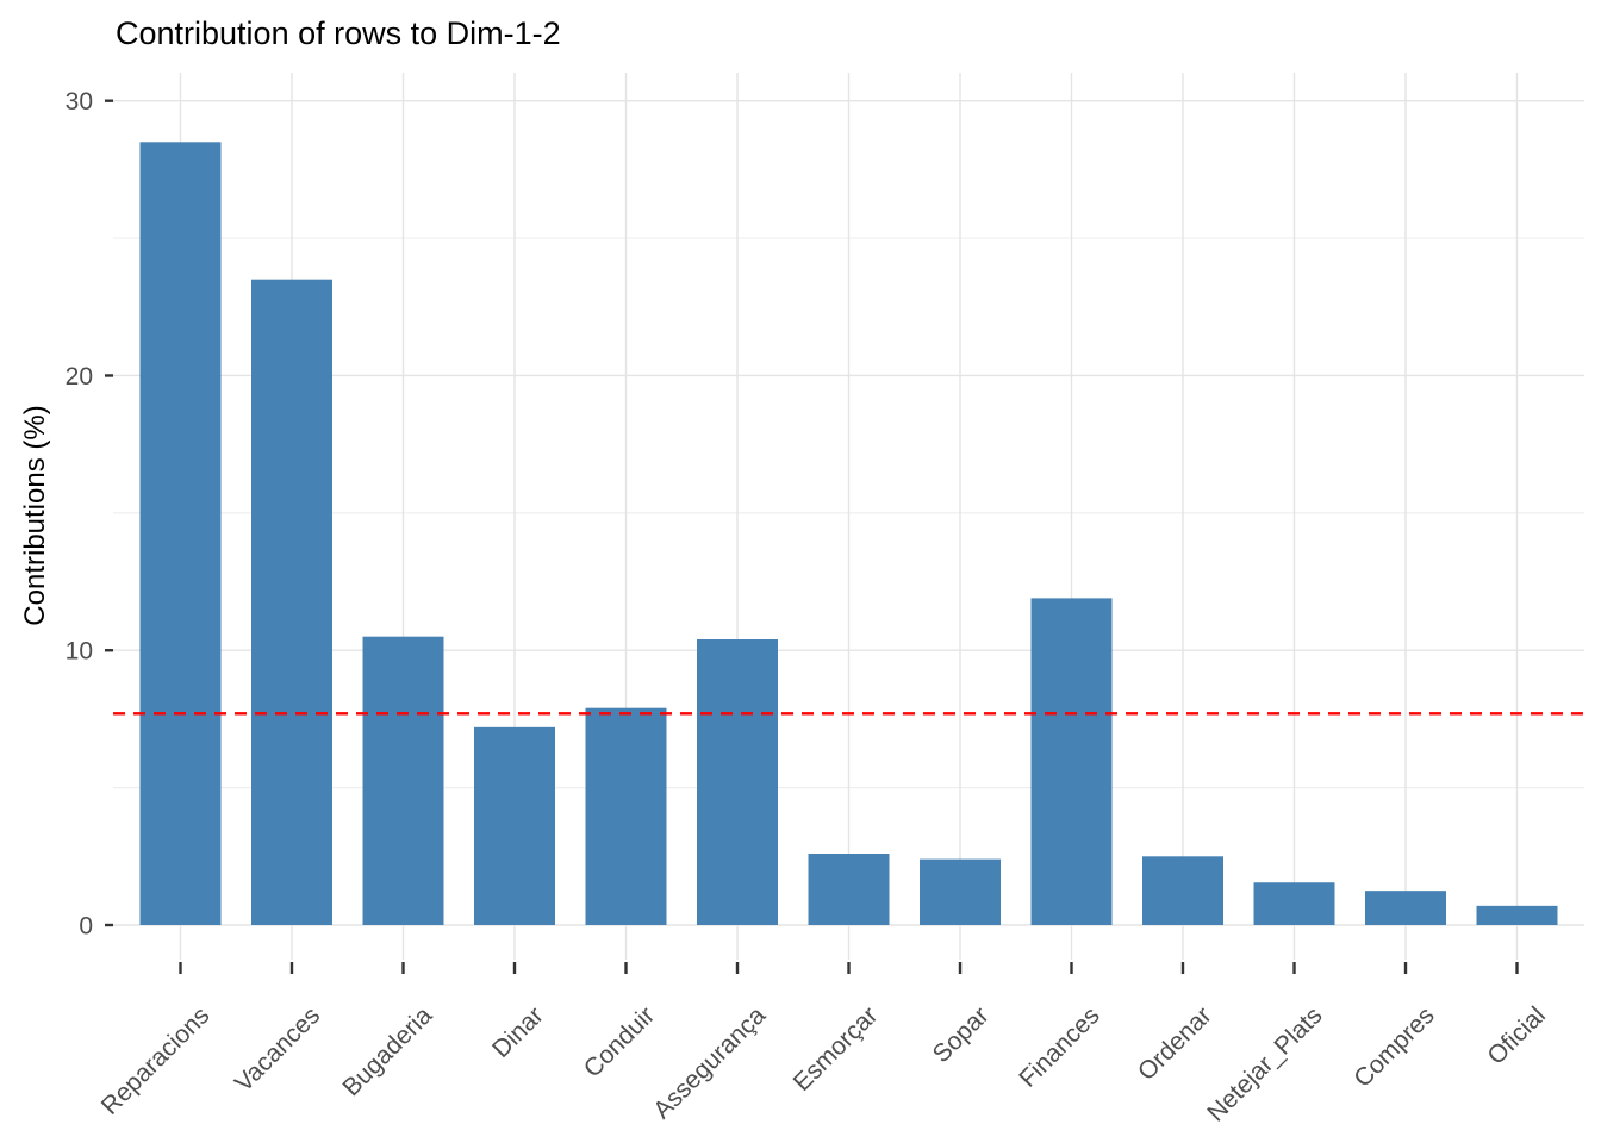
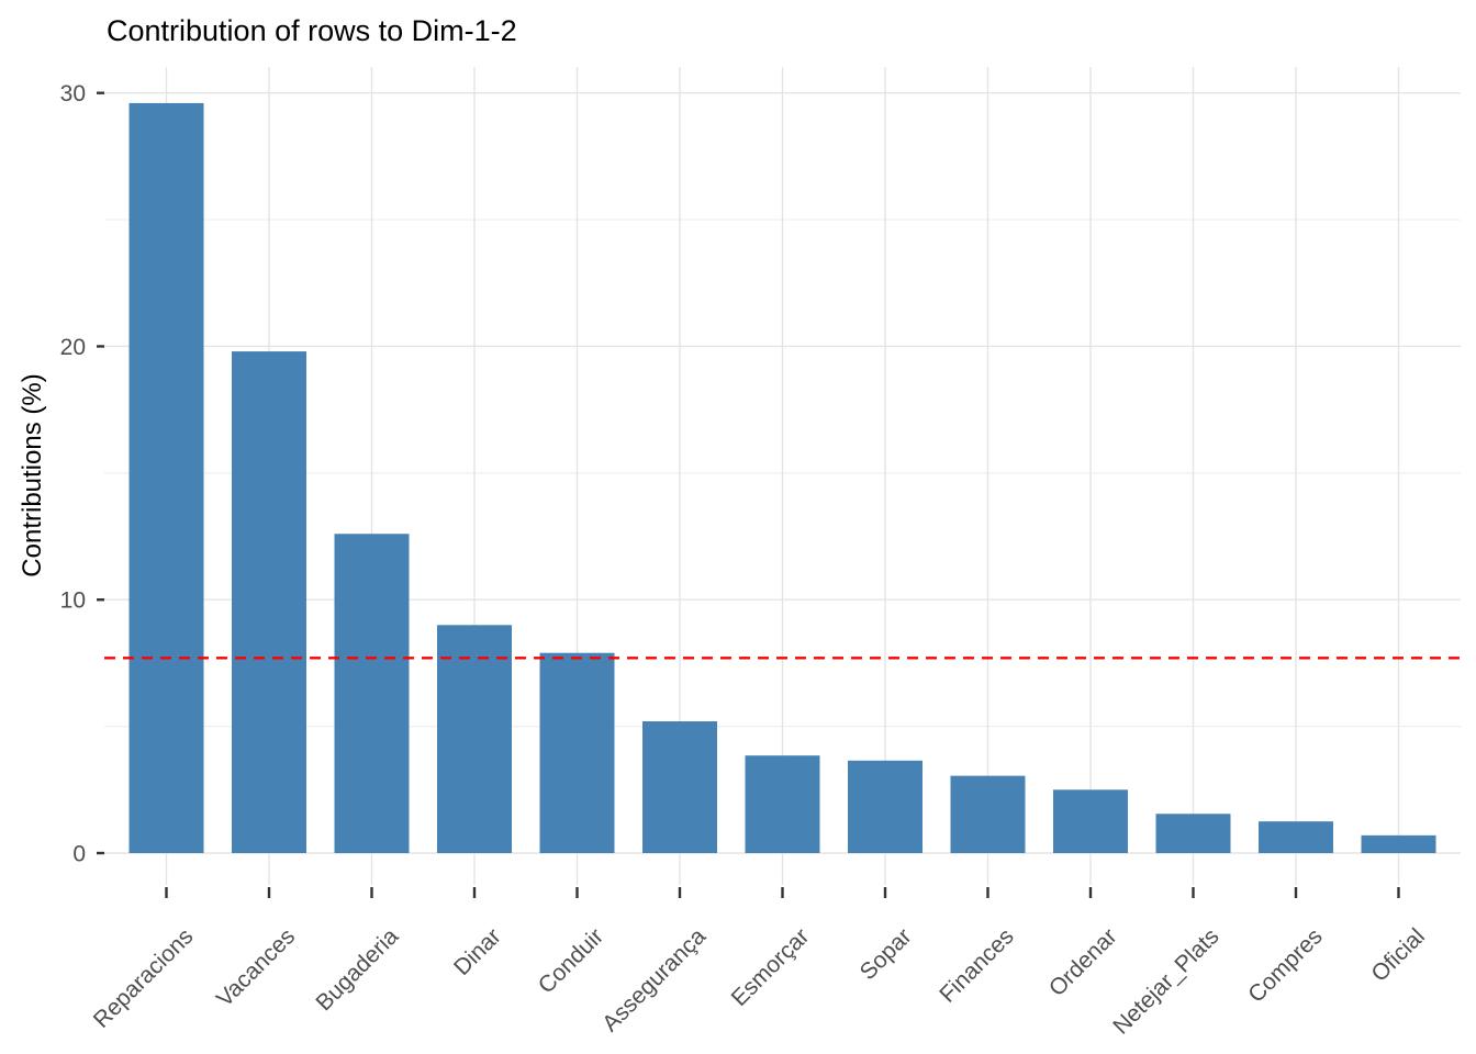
Reparacions: 28.5 -> 29.6
Vacances: 23.5 -> 19.8
Bugaderia: 10.5 -> 12.6
Dinar: 7.2 -> 9.0
Assegurança: 10.4 -> 5.2
Esmorçar: 2.6 -> 3.9
Sopar: 2.4 -> 3.6
Finances: 11.9 -> 3.0
